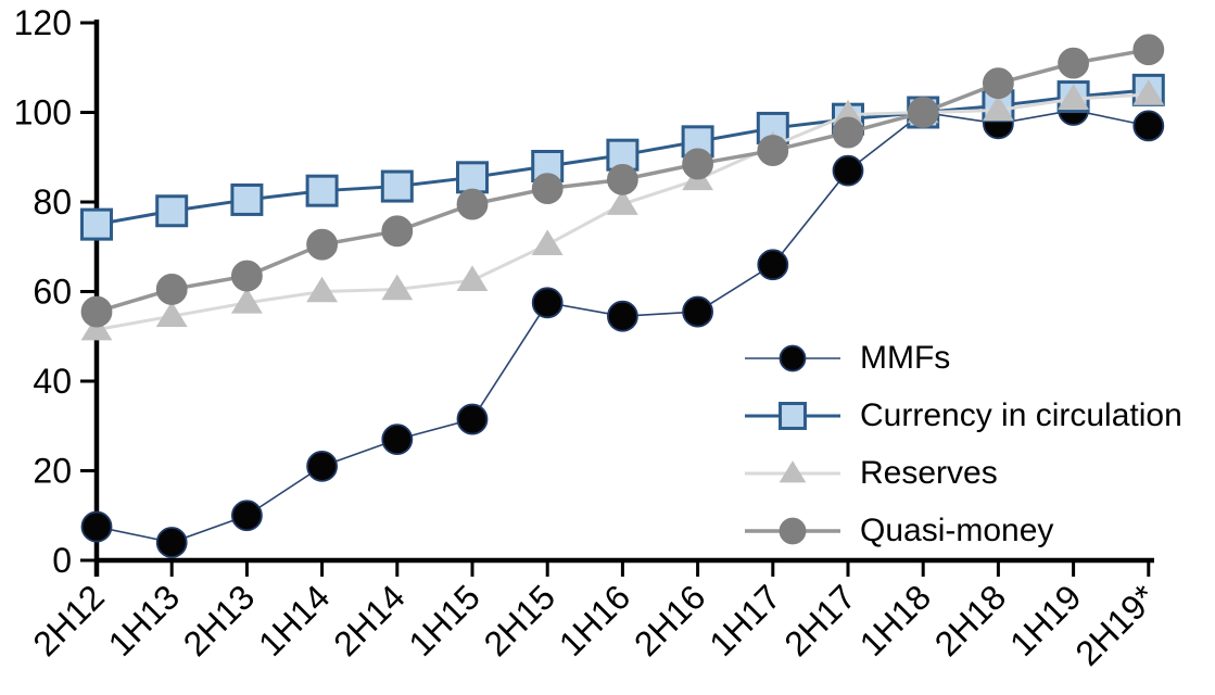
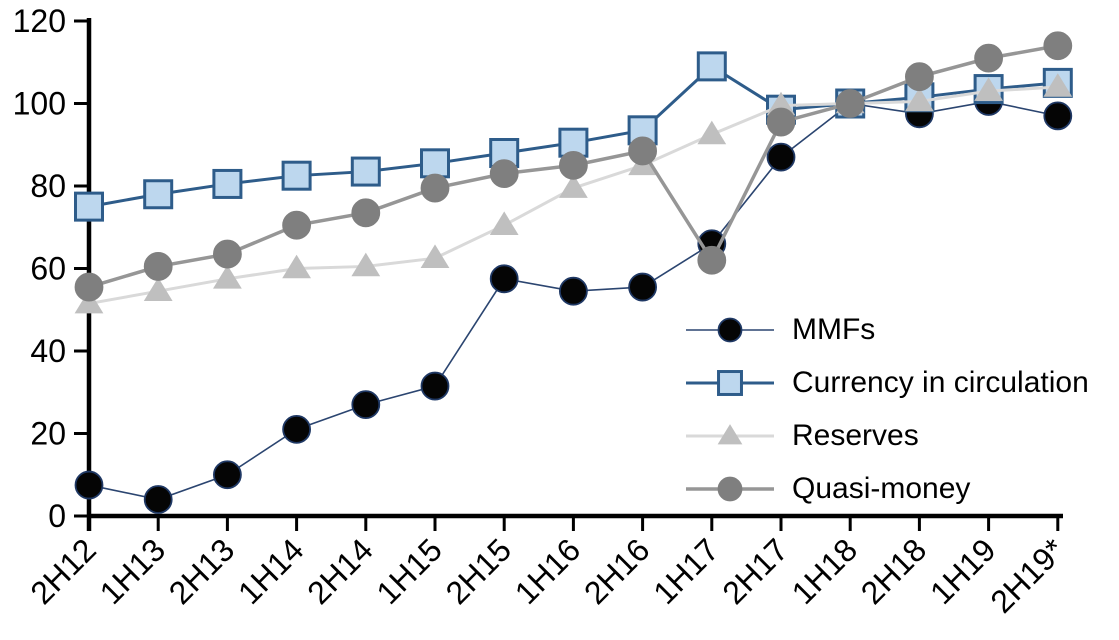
Currency in circulation/1H17: 96 -> 109
Quasi-money/1H17: 92 -> 62
